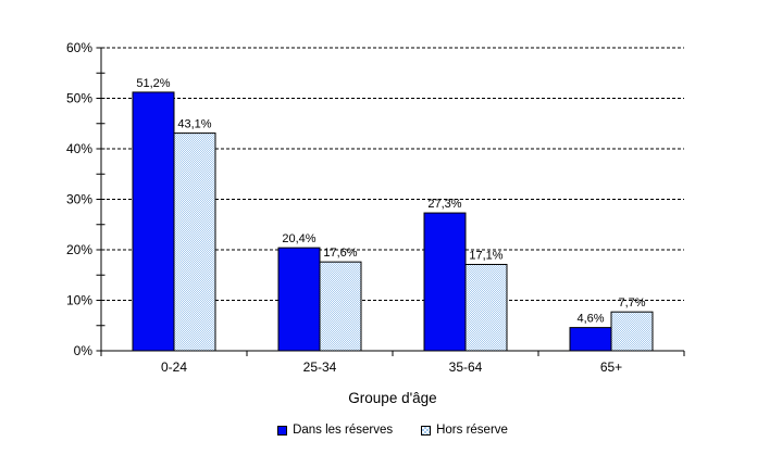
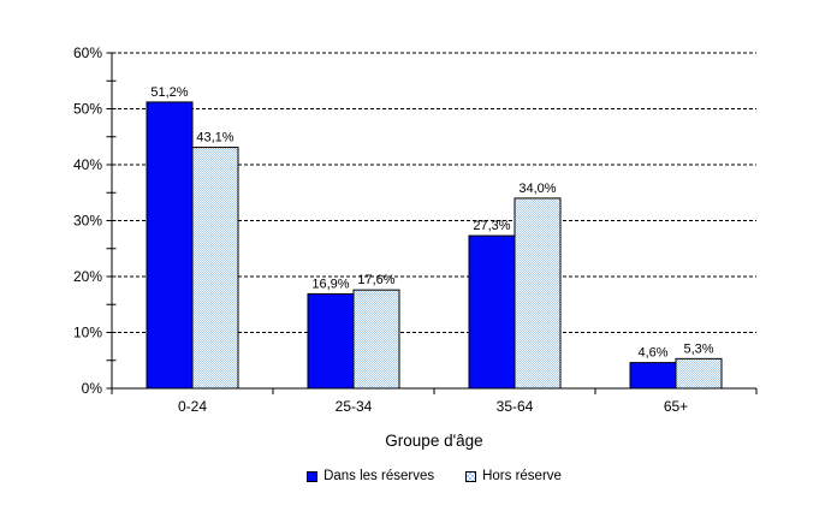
Dans les réserves/25-34: 20,4% -> 16,9%
Hors réserve/35-64: 17,1% -> 34,0%
Hors réserve/65+: 7,7% -> 5,3%
